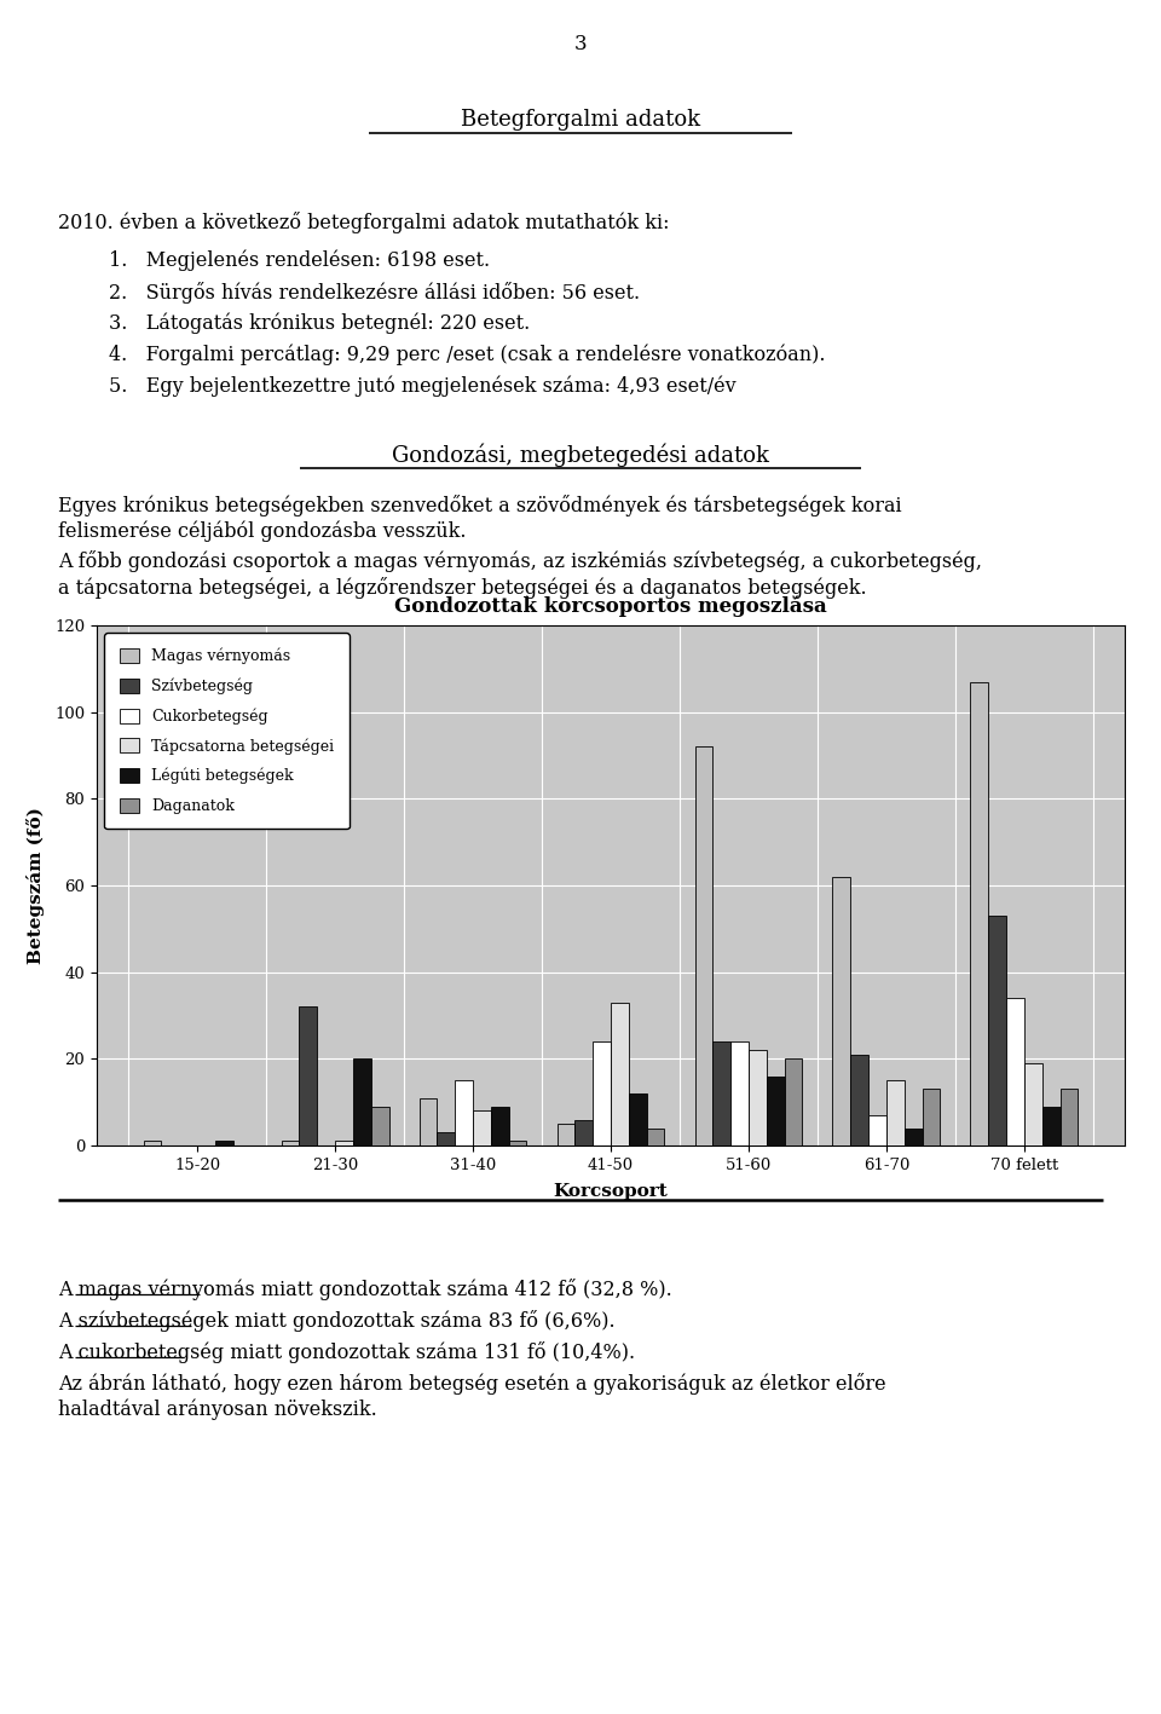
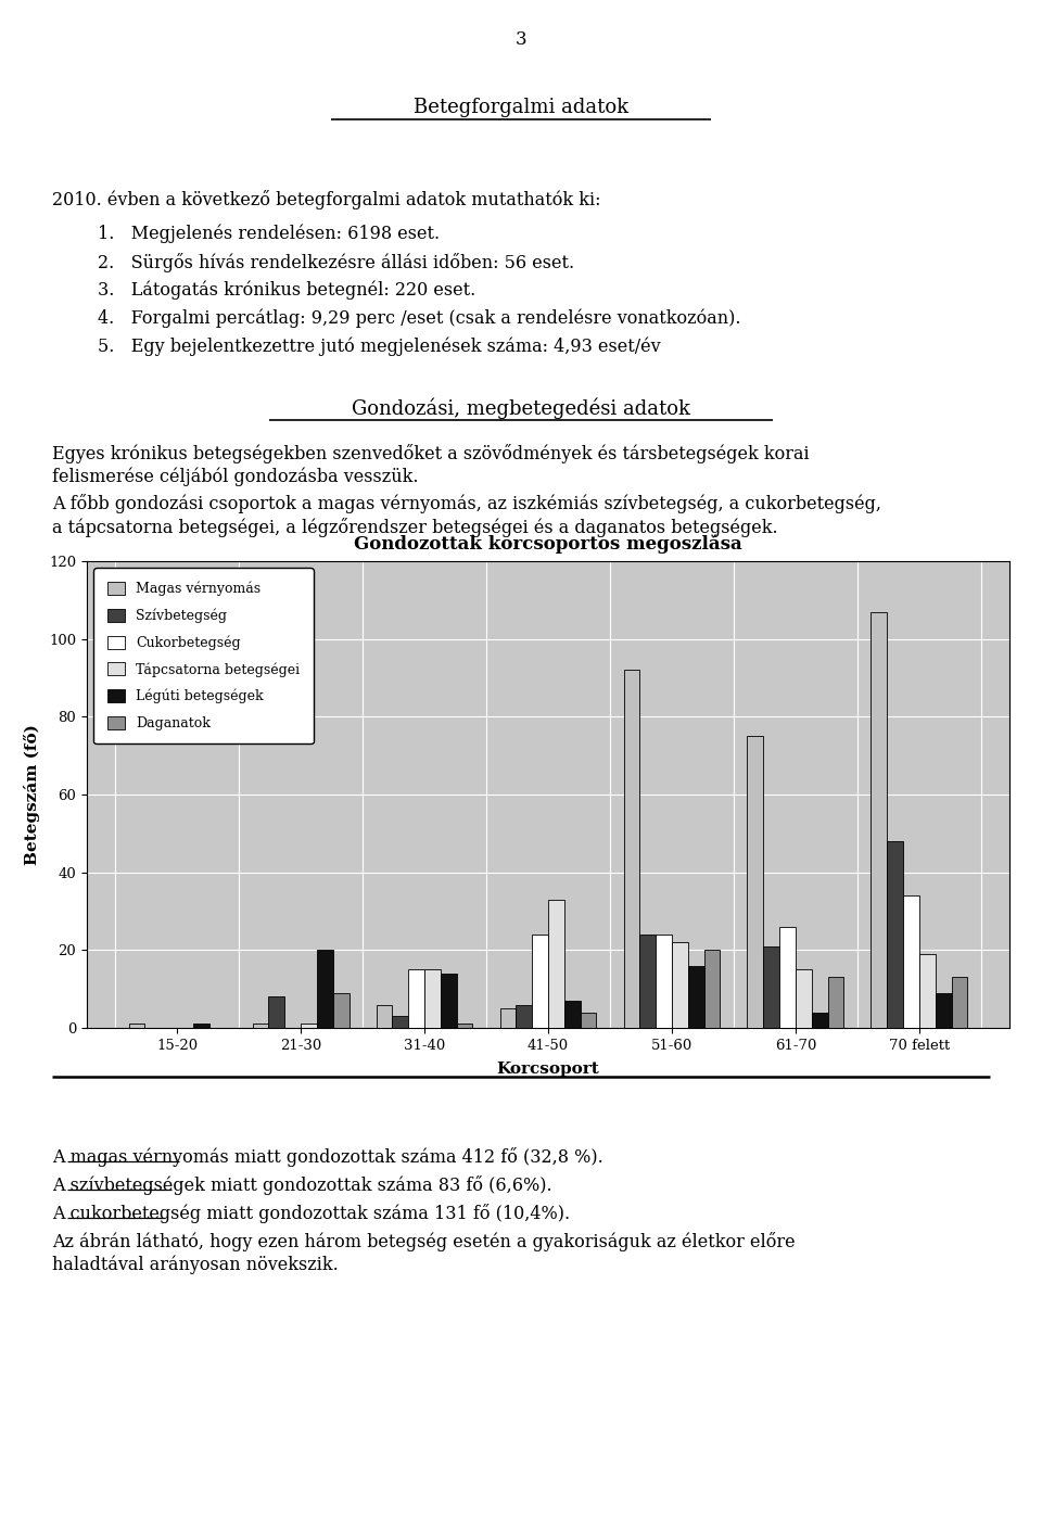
Szívbetegség/21-30: 32 -> 8
Magas vérnyomás/31-40: 11 -> 6
Tápcsatorna betegségei/31-40: 8 -> 15
Légúti betegségek/31-40: 9 -> 14
Légúti betegségek/41-50: 12 -> 7
Magas vérnyomás/61-70: 62 -> 75
Cukorbetegség/61-70: 7 -> 26
Szívbetegség/70 felett: 53 -> 48
